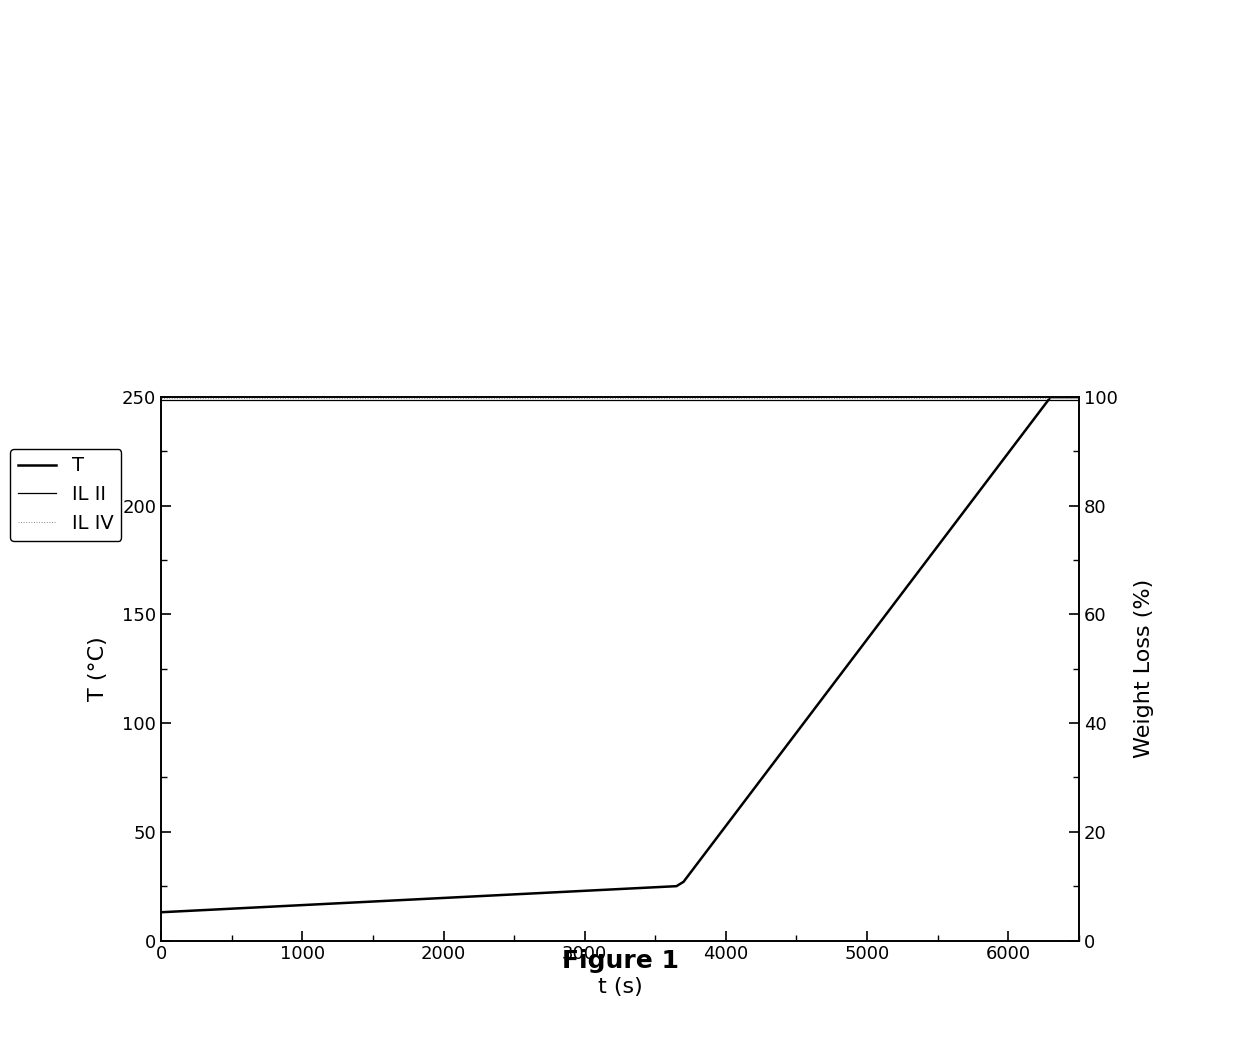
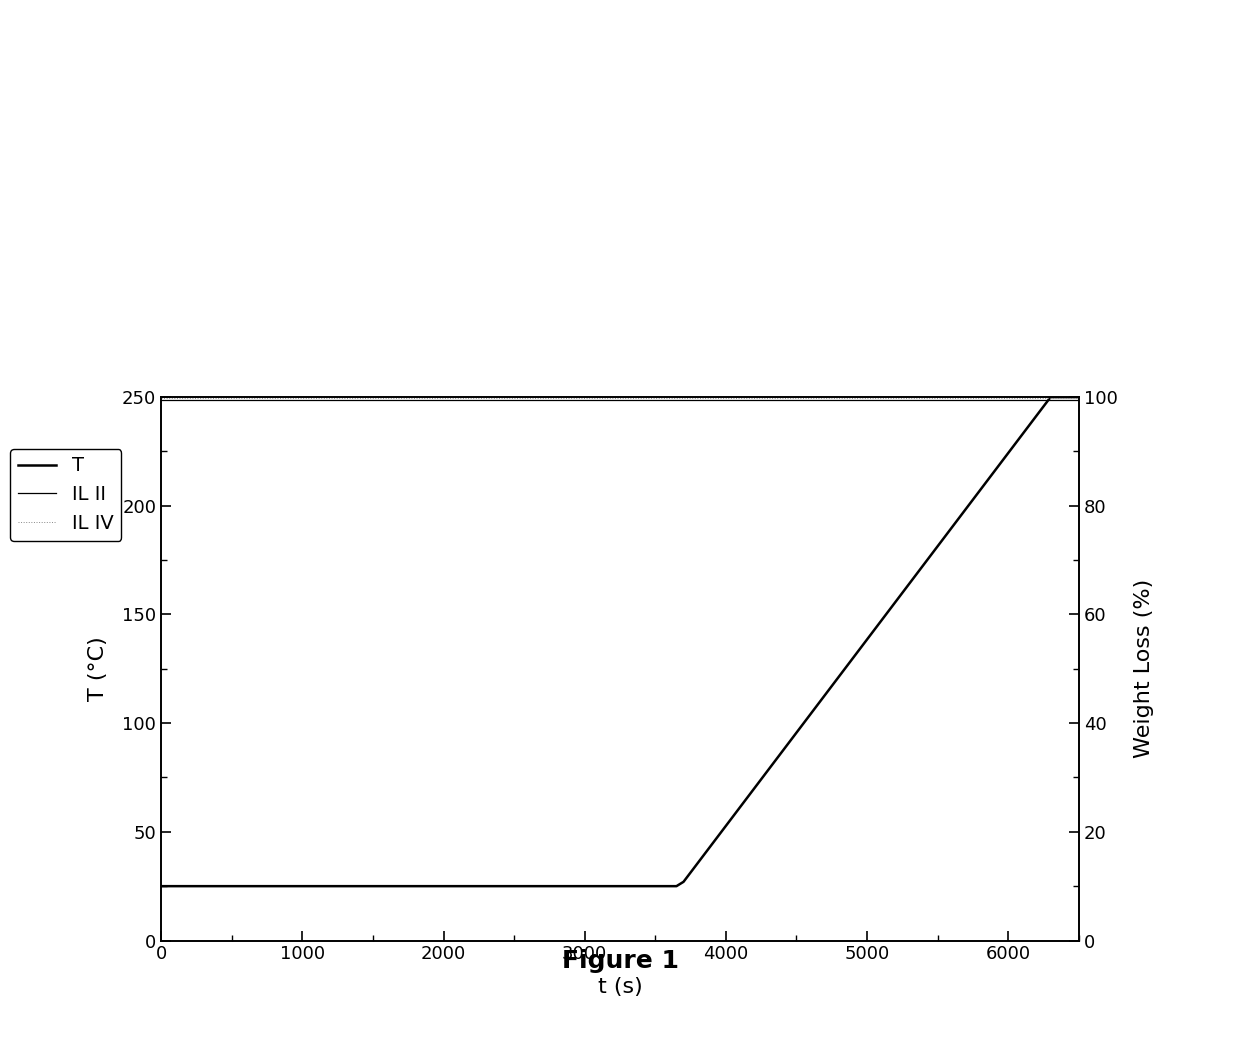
0: 13 -> 25
